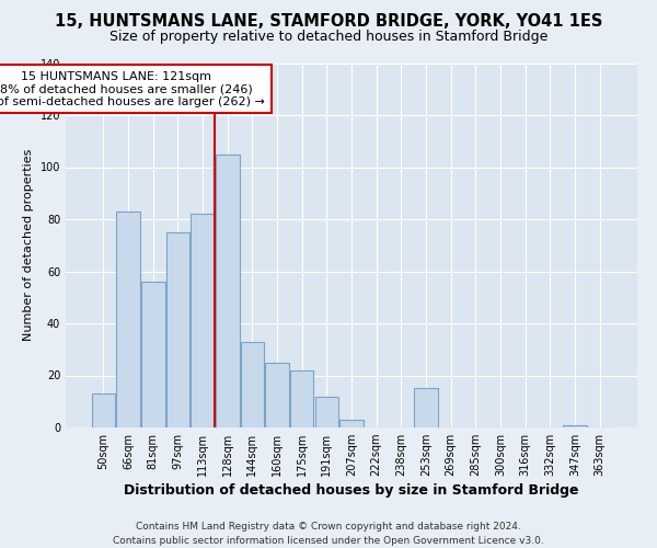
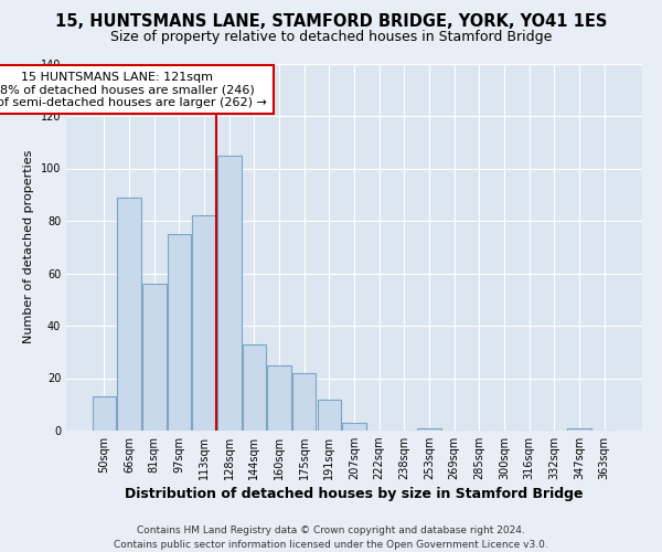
66sqm: 83 -> 89
253sqm: 15 -> 1
